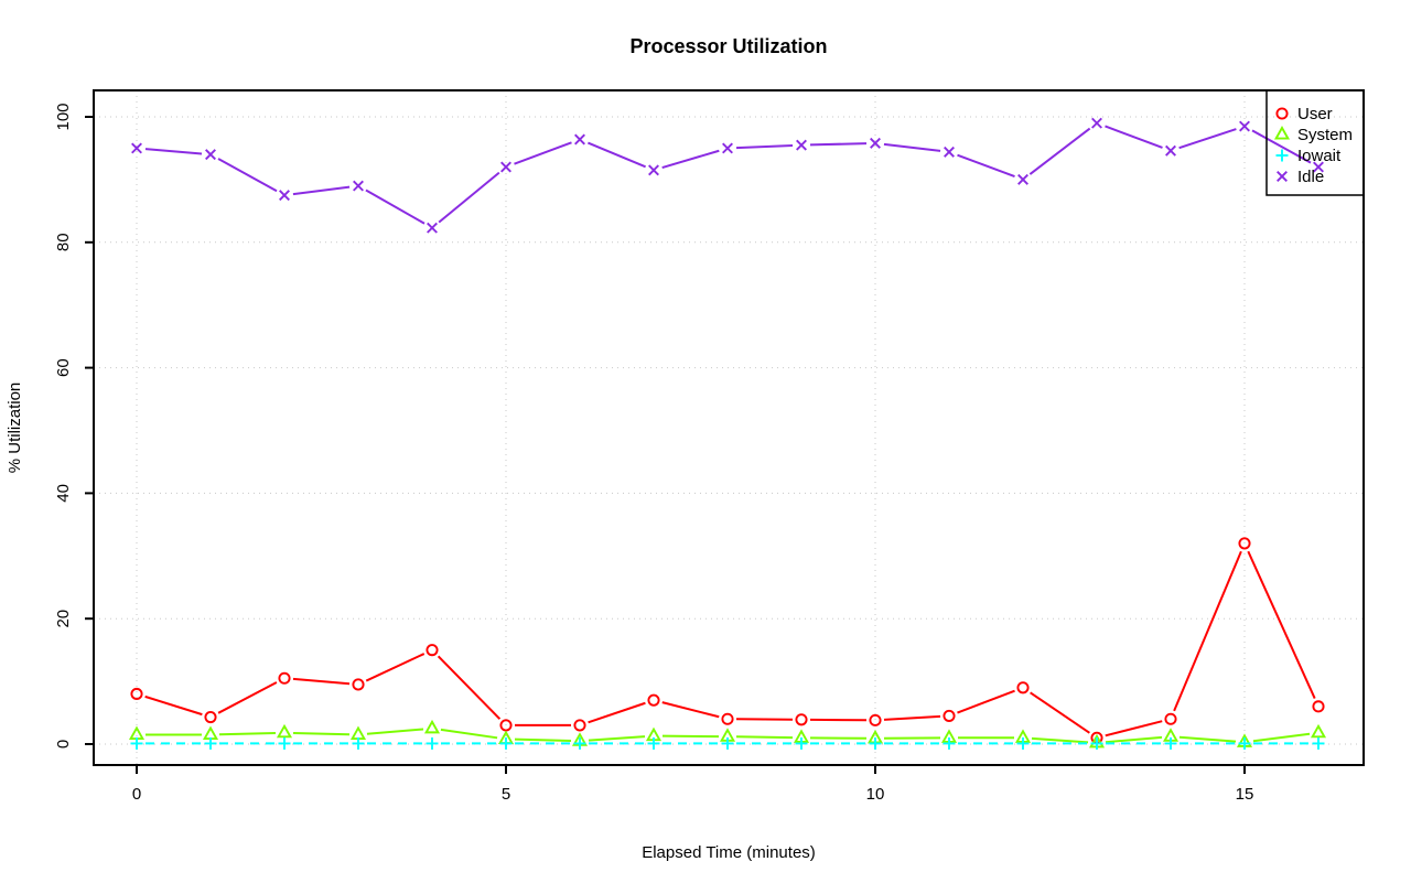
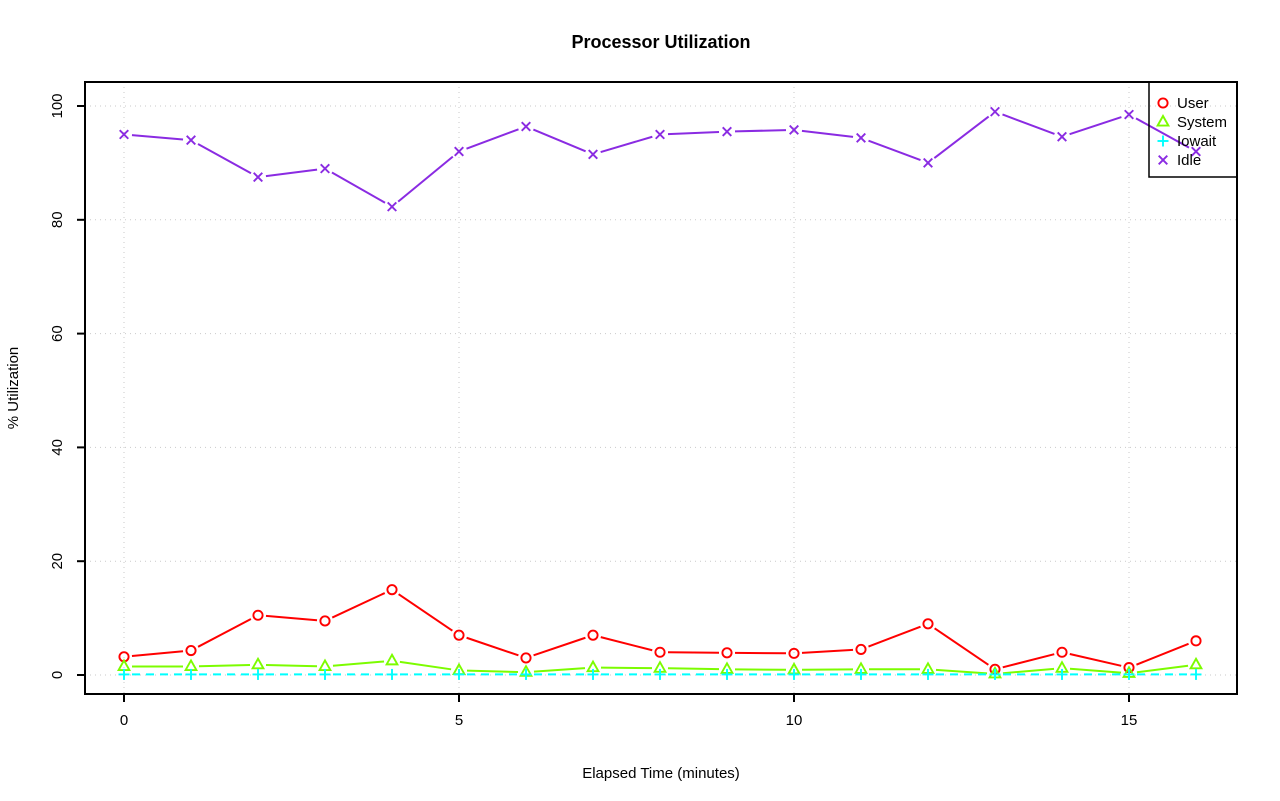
User/0: 8 -> 3
User/5: 3 -> 7
User/15: 32 -> 1
